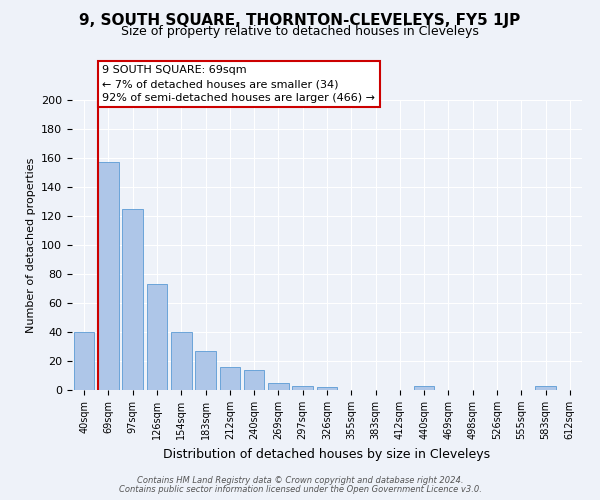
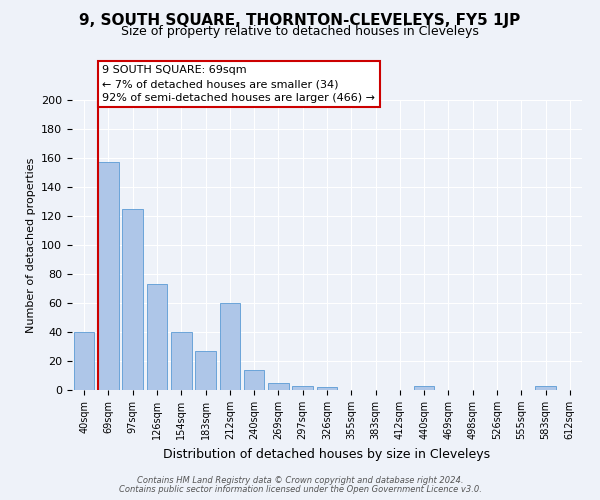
212sqm: 16 -> 60
